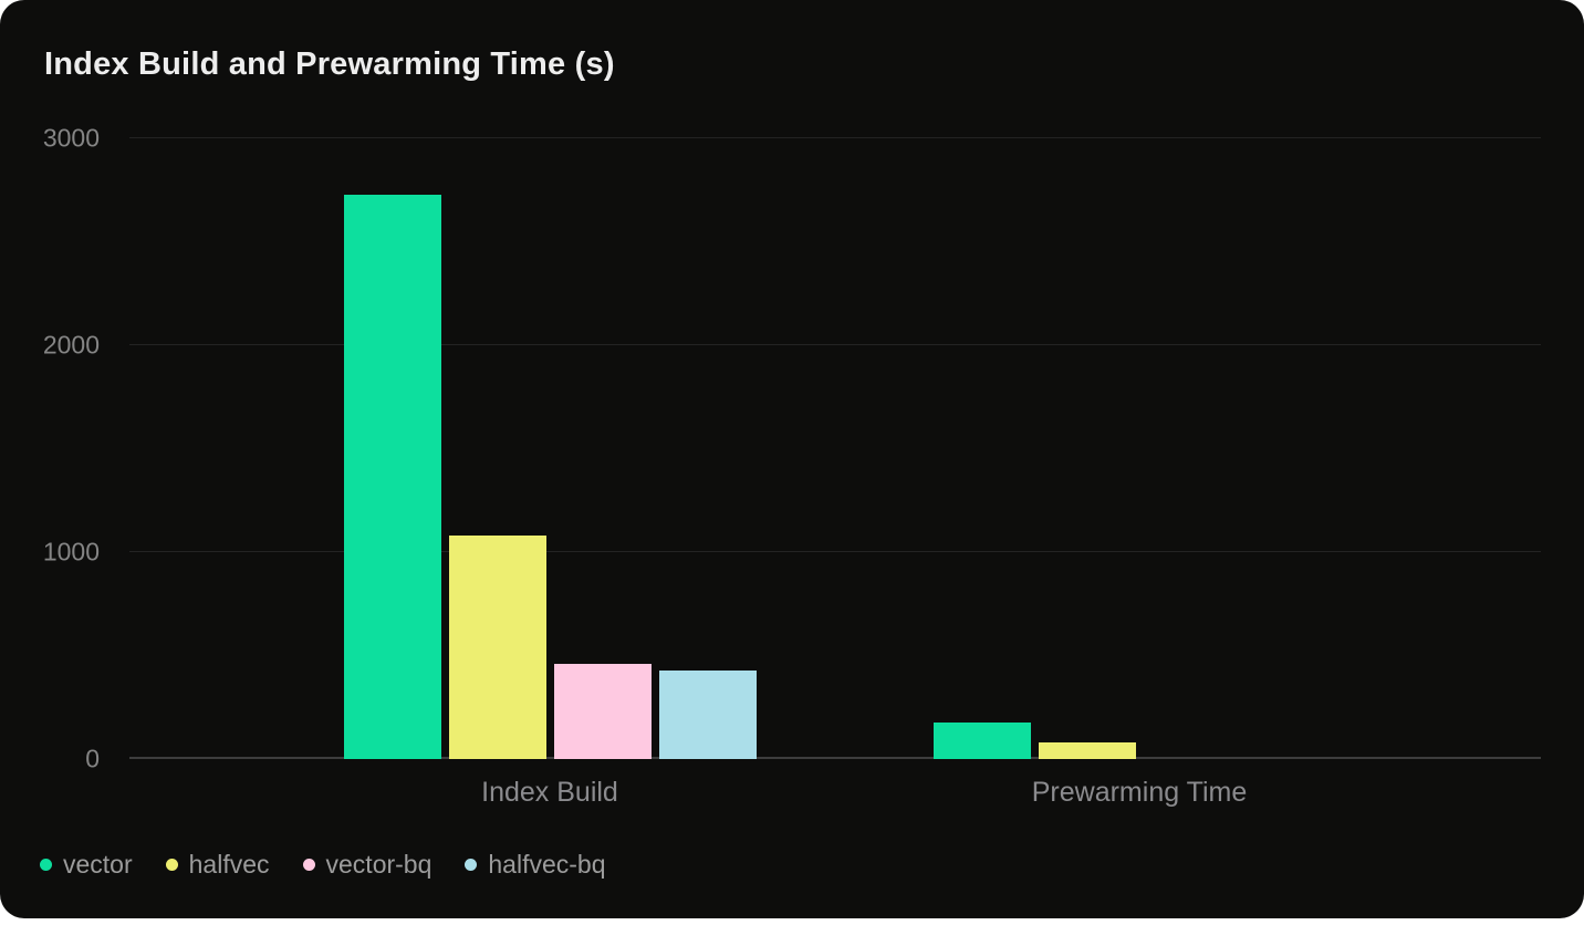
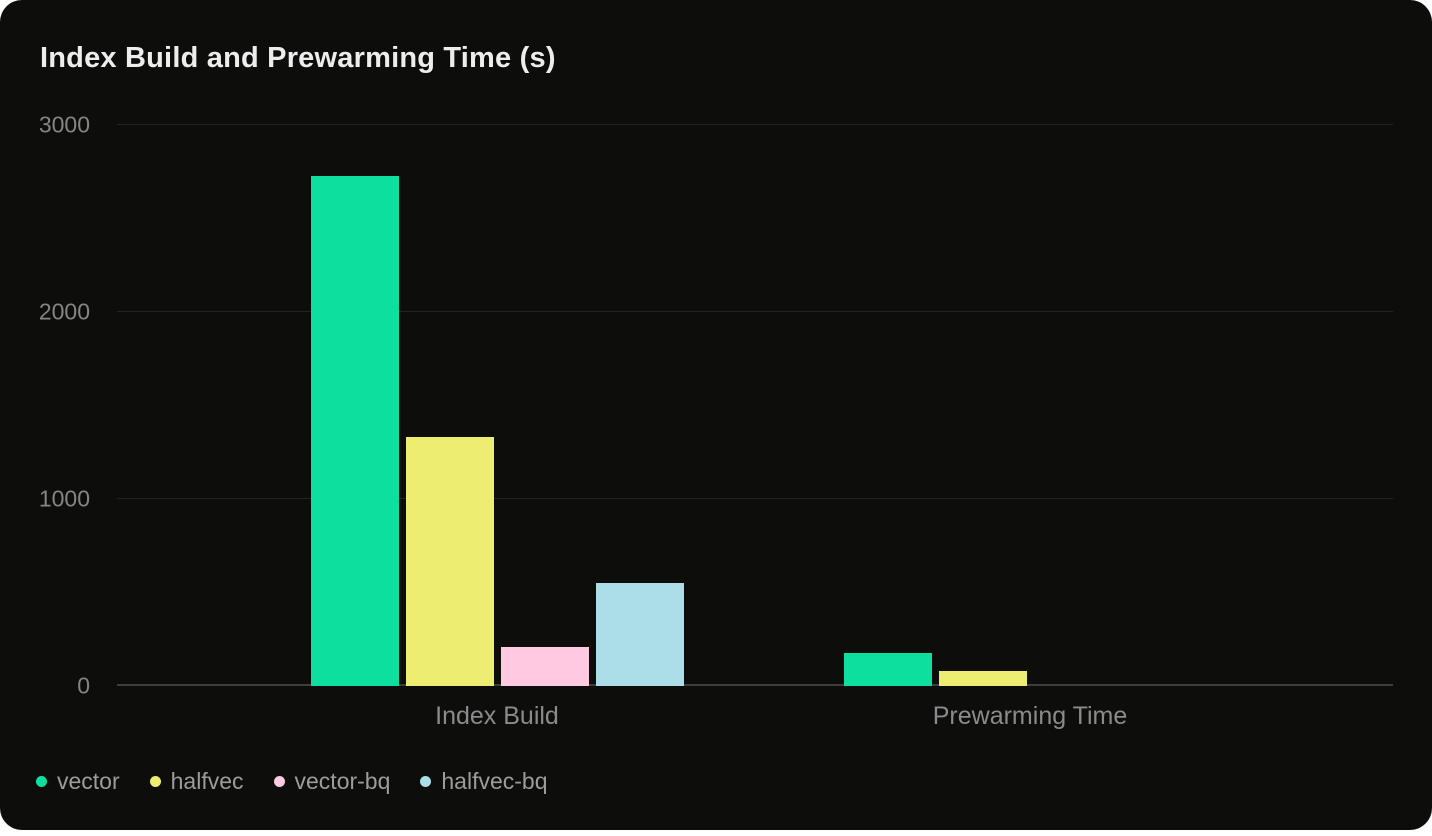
halfvec/Index Build: 1080 -> 1330
vector-bq/Index Build: 460 -> 210
halfvec-bq/Index Build: 430 -> 550
